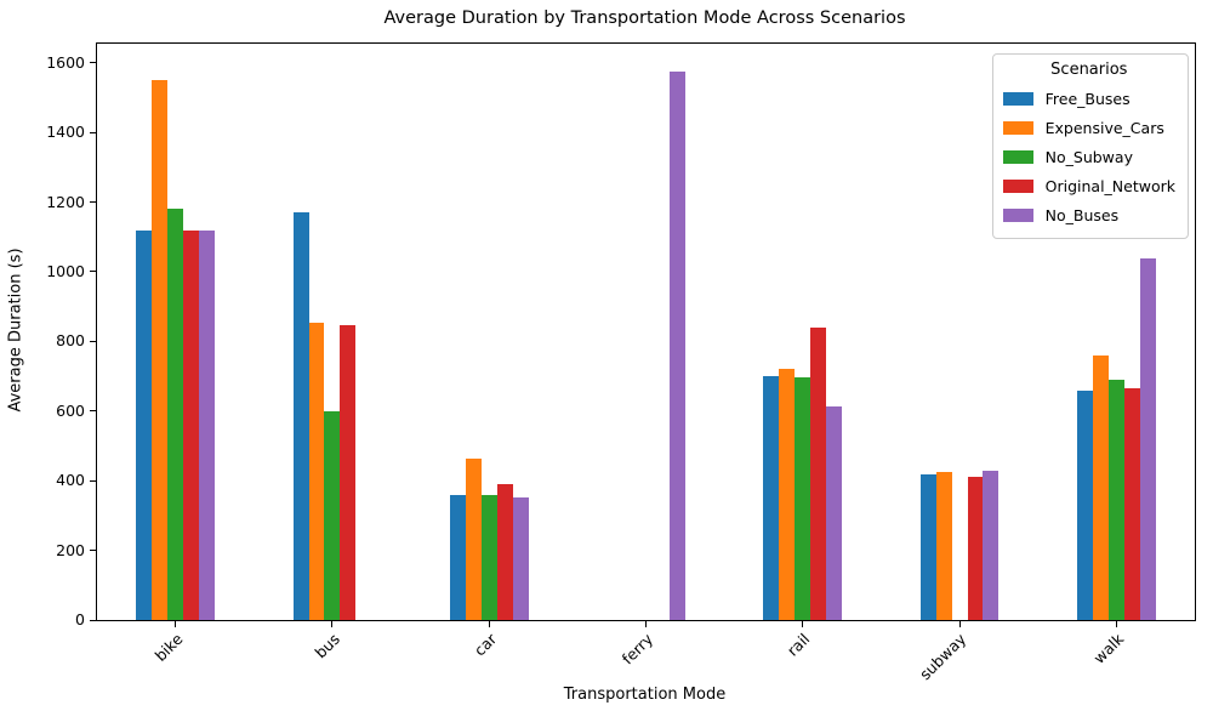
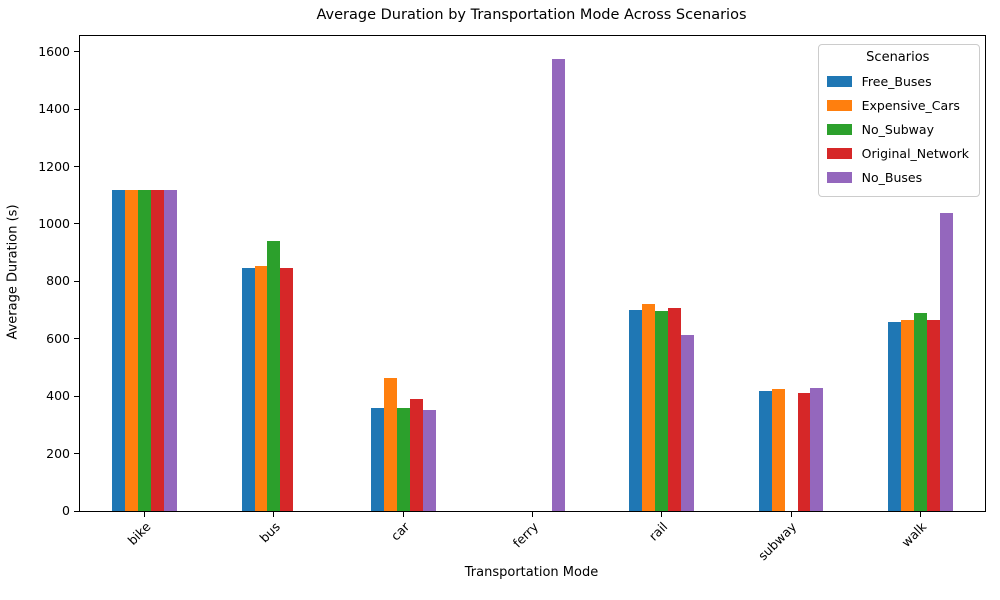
Expensive_Cars/bike: 1550 -> 1120
No_Subway/bike: 1180 -> 1120
Free_Buses/bus: 1170 -> 850
No_Subway/bus: 600 -> 940
Original_Network/rail: 840 -> 710
Expensive_Cars/walk: 760 -> 660
